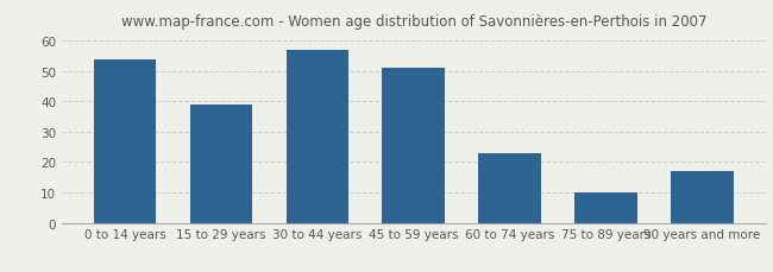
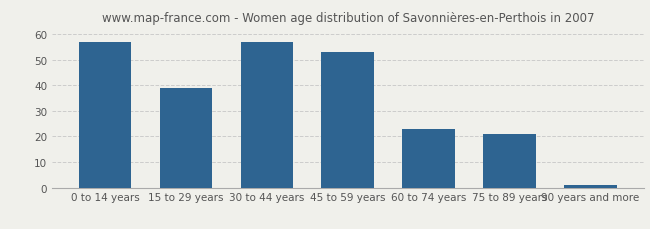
0 to 14 years: 54 -> 57
45 to 59 years: 51 -> 53
75 to 89 years: 10 -> 21
90 years and more: 17 -> 1
